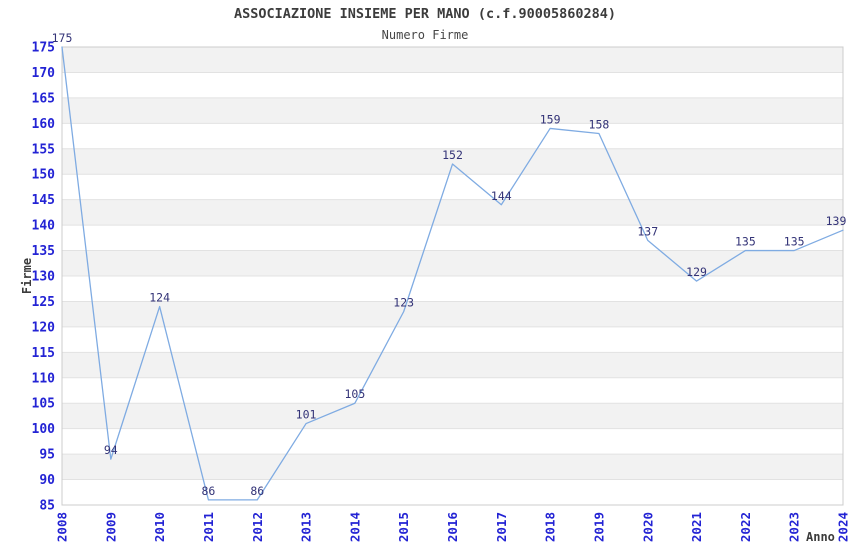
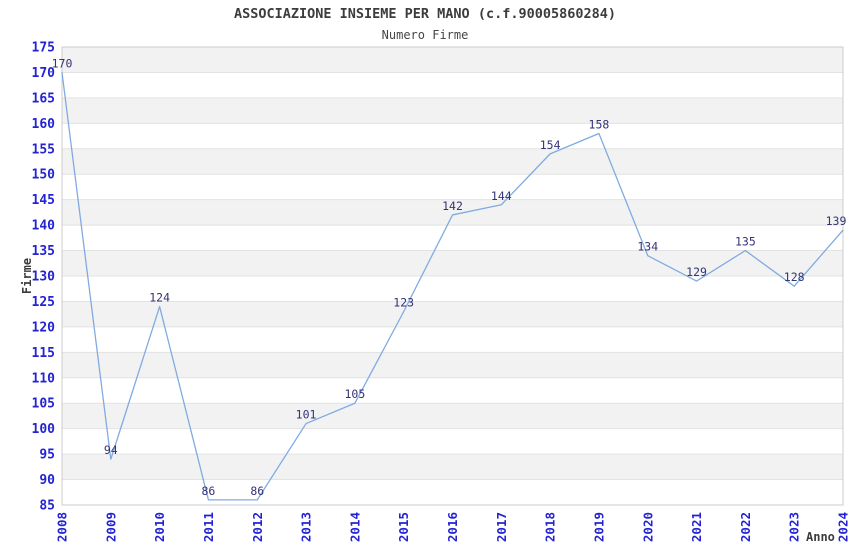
2008: 175 -> 170
2016: 152 -> 142
2018: 159 -> 154
2020: 137 -> 134
2023: 135 -> 128
